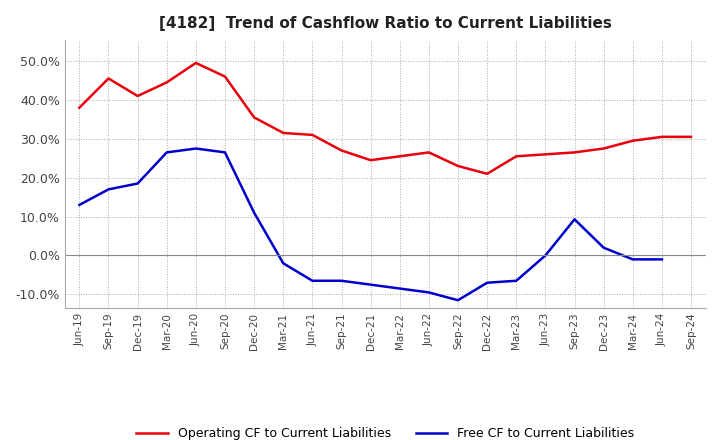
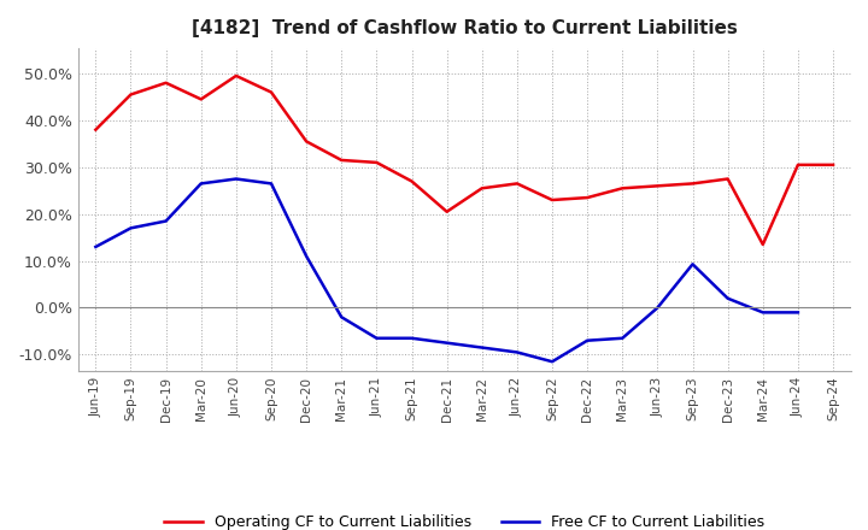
Operating CF to Current Liabilities/Dec-19: 41.0% -> 48.0%
Operating CF to Current Liabilities/Dec-21: 24.5% -> 20.5%
Operating CF to Current Liabilities/Dec-22: 21.0% -> 23.5%
Operating CF to Current Liabilities/Mar-24: 29.5% -> 13.5%
